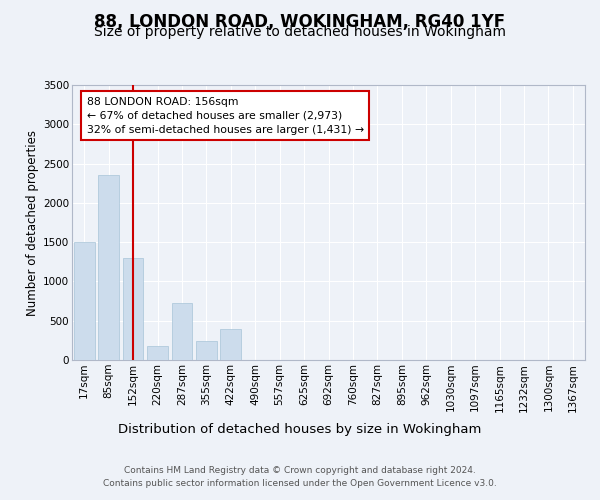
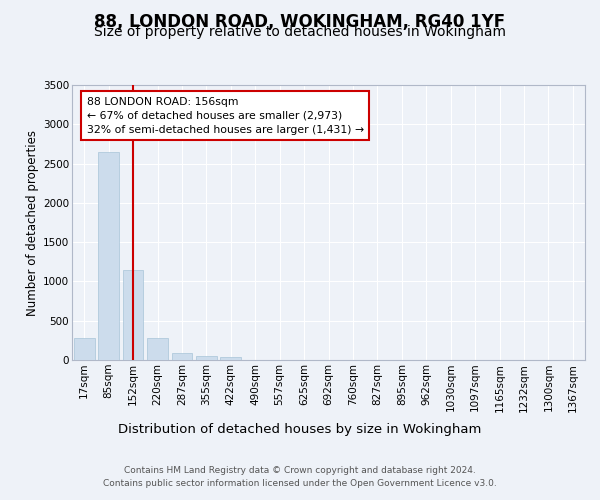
17sqm: 1500 -> 280
85sqm: 2360 -> 2650
152sqm: 1300 -> 1150
220sqm: 180 -> 280
287sqm: 720 -> 90
355sqm: 240 -> 40
422sqm: 400 -> 40
